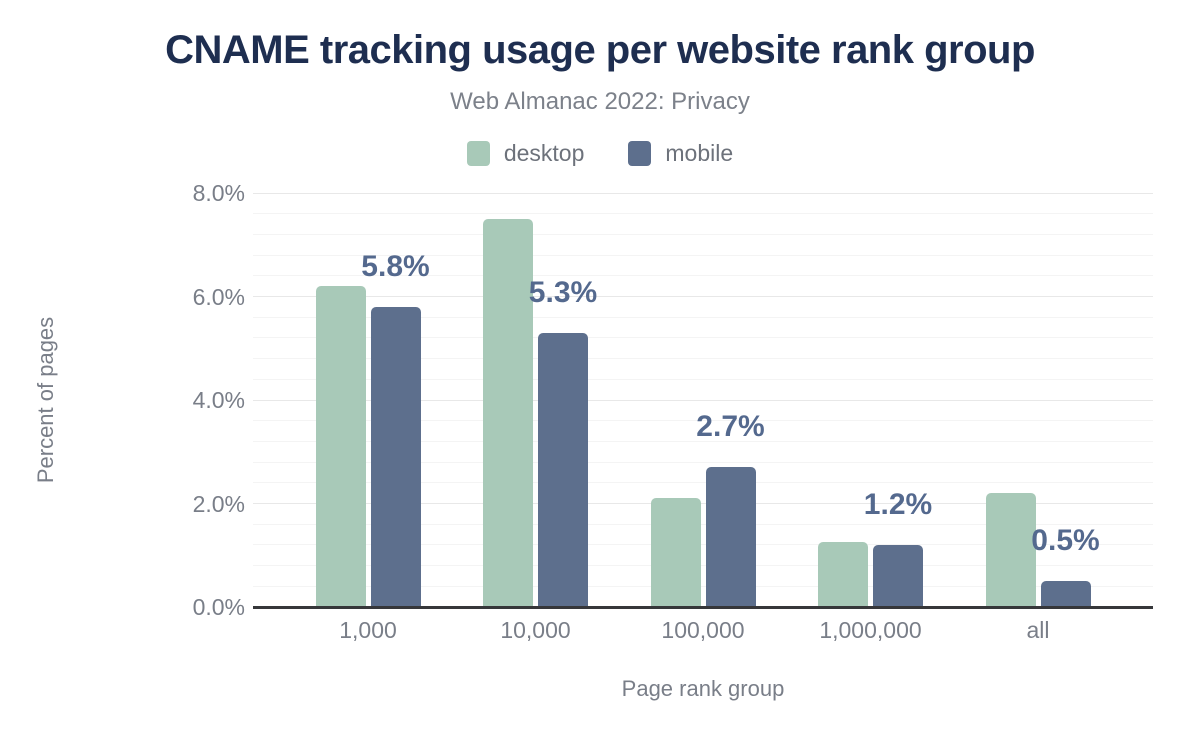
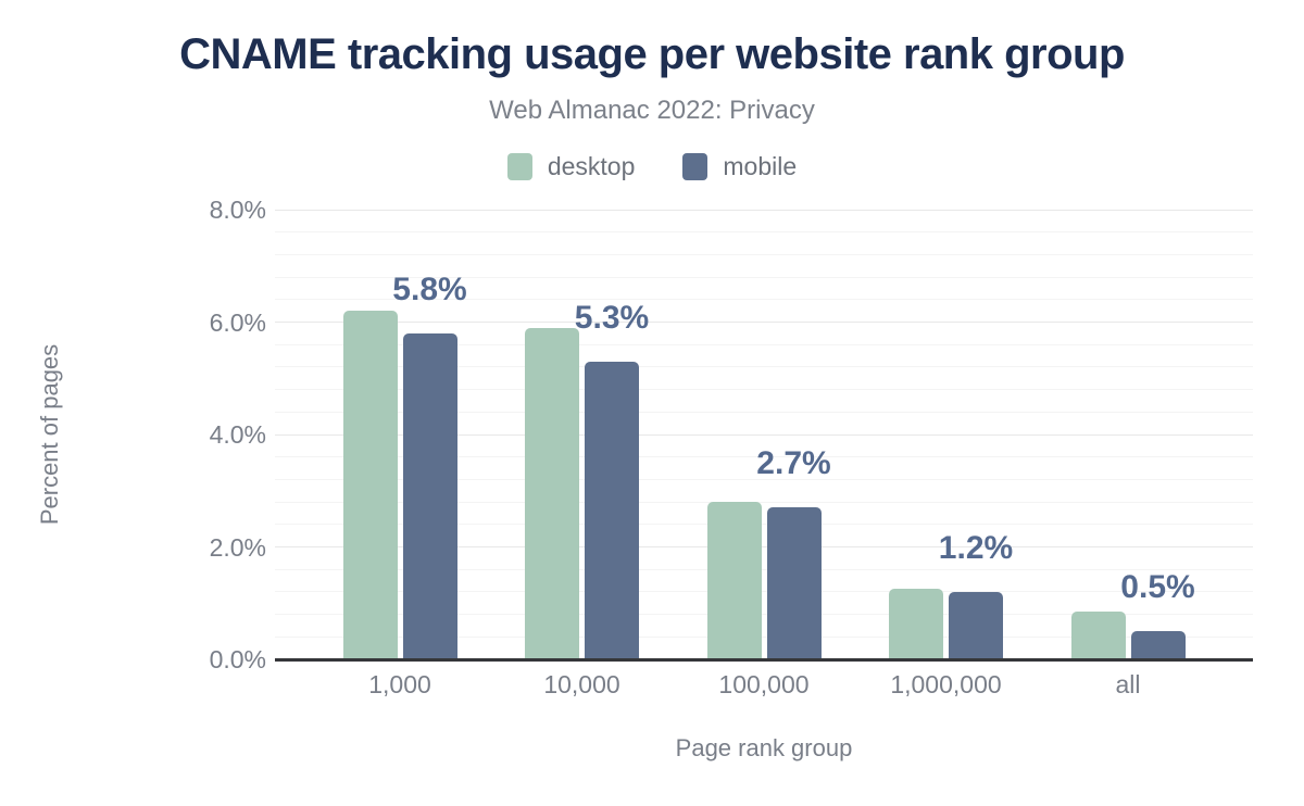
desktop/10,000: 7.5% -> 5.9%
desktop/100,000: 2.1% -> 2.8%
desktop/all: 2.2% -> 0.8%
